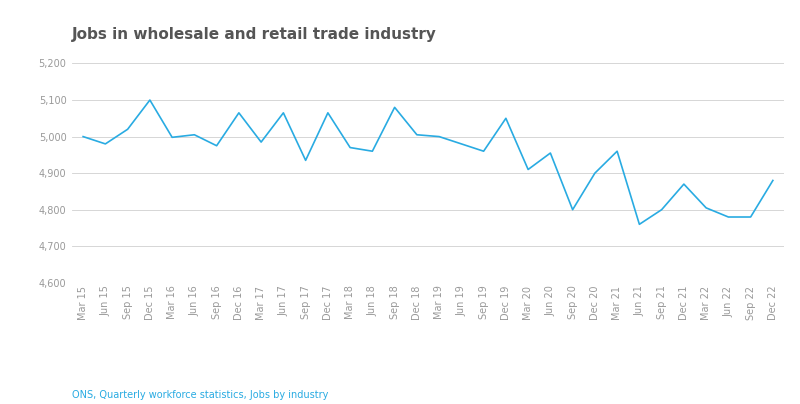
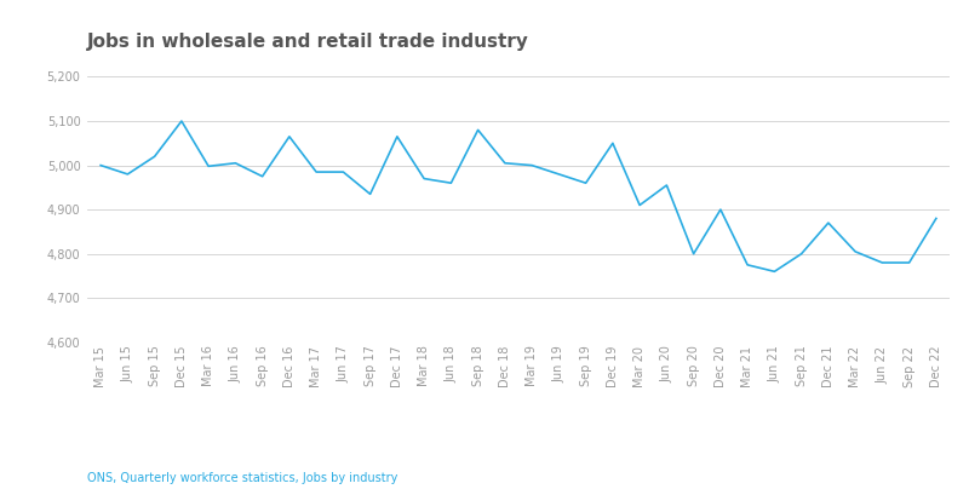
Jun 17: 5,065 -> 4,985
Mar 21: 4,960 -> 4,775
